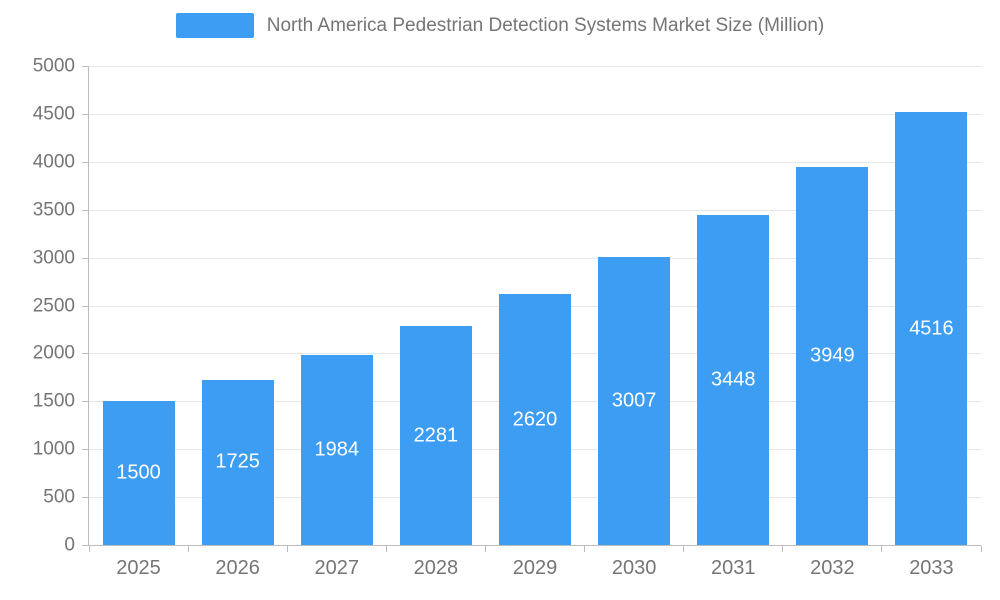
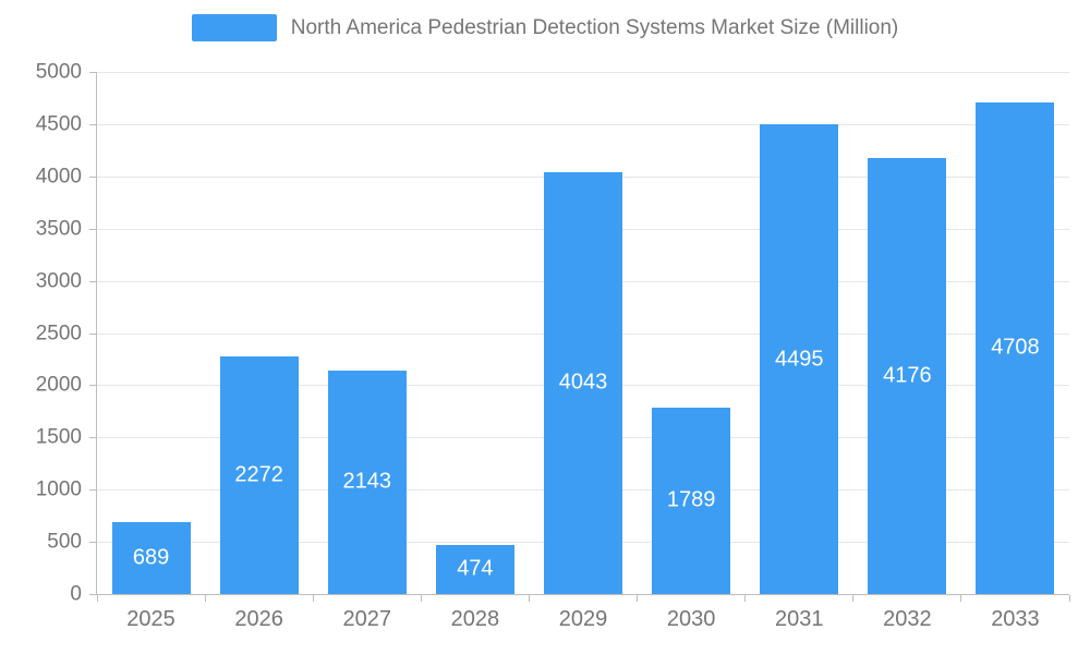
2025: 1500 -> 689
2026: 1725 -> 2272
2027: 1984 -> 2143
2028: 2281 -> 474
2029: 2620 -> 4043
2030: 3007 -> 1789
2031: 3448 -> 4495
2032: 3949 -> 4176
2033: 4516 -> 4708
